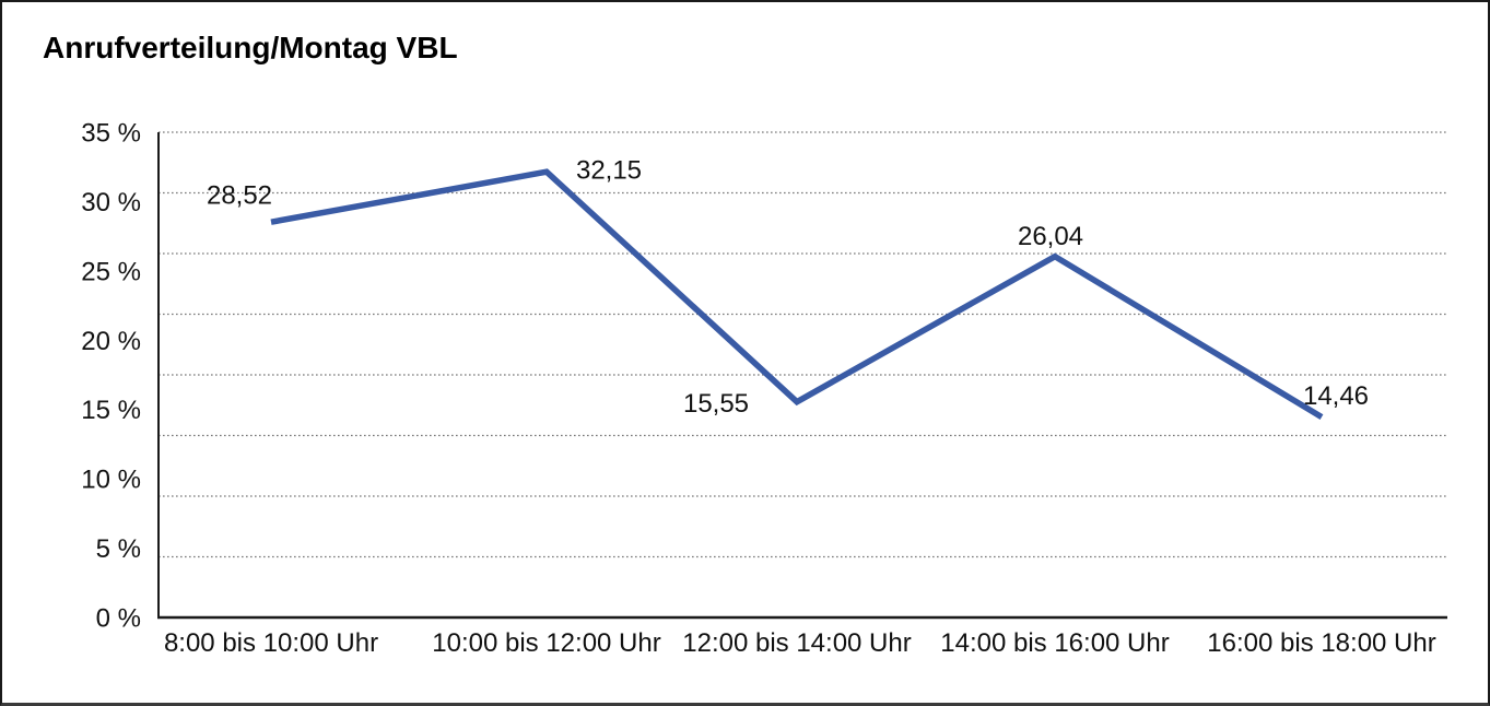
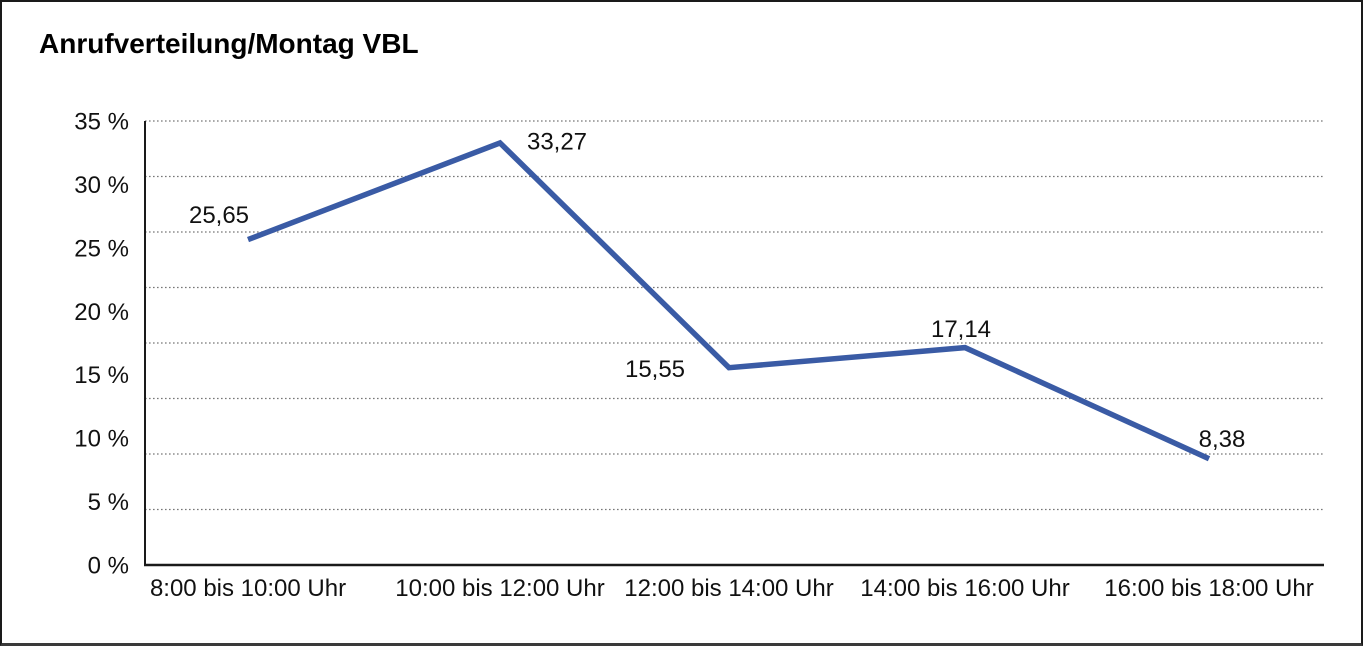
8:00 bis 10:00 Uhr: 28,52 -> 25,65
10:00 bis 12:00 Uhr: 32,15 -> 33,27
14:00 bis 16:00 Uhr: 26,04 -> 17,14
16:00 bis 18:00 Uhr: 14,46 -> 8,38
